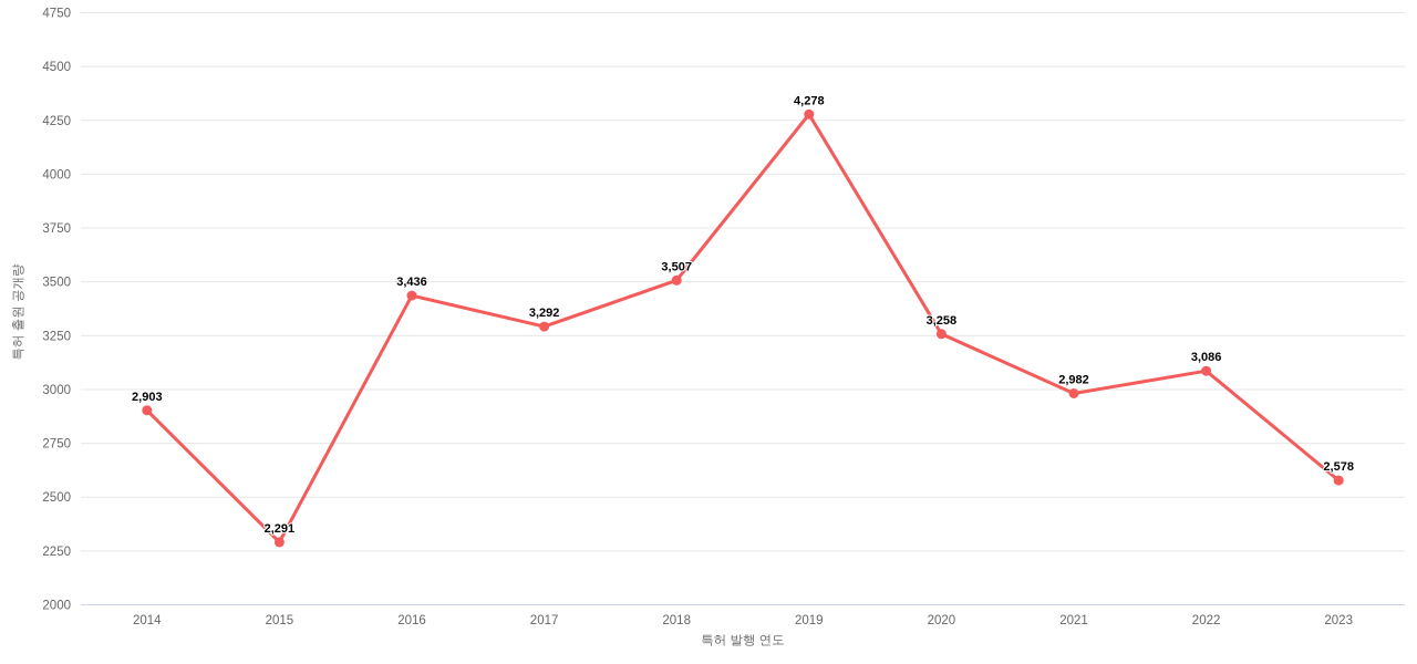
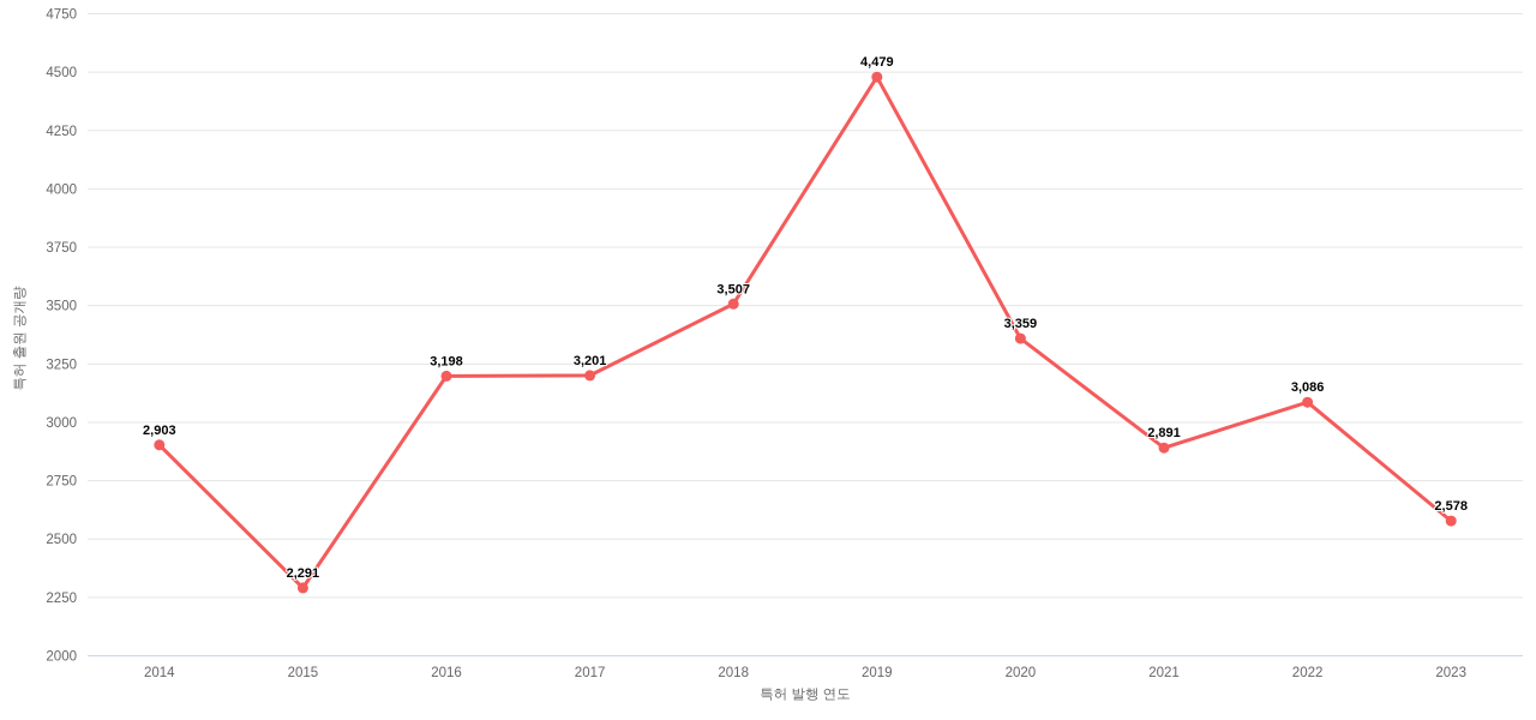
2016: 3,436 -> 3,198
2017: 3,292 -> 3,201
2019: 4,278 -> 4,479
2020: 3,258 -> 3,359
2021: 2,982 -> 2,891
